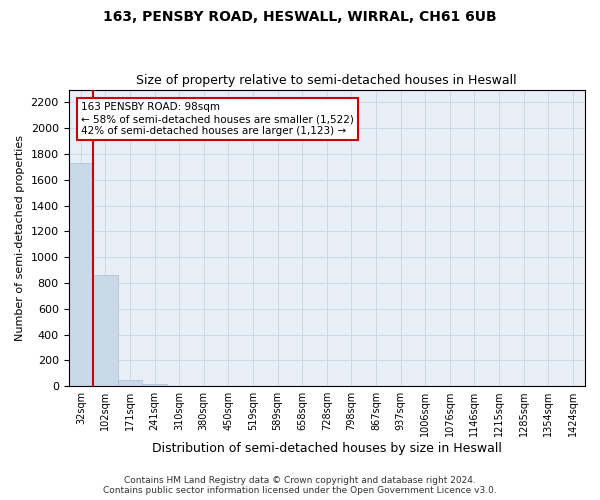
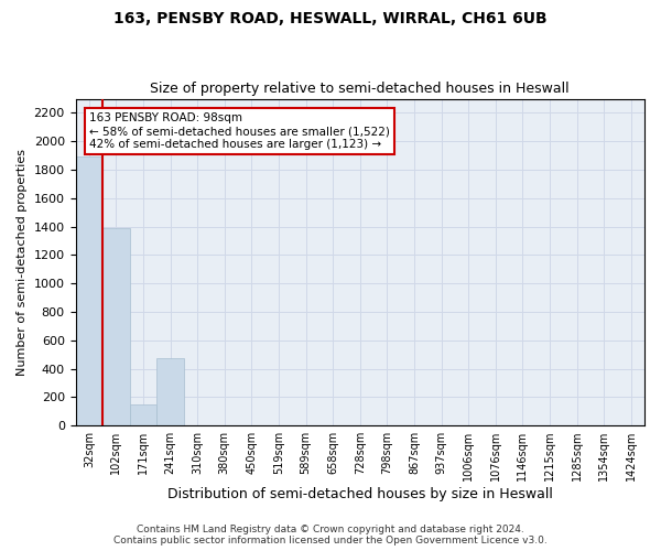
32sqm: 1730 -> 1890
102sqm: 860 -> 1390
171sqm: 40 -> 150
241sqm: 20 -> 470
